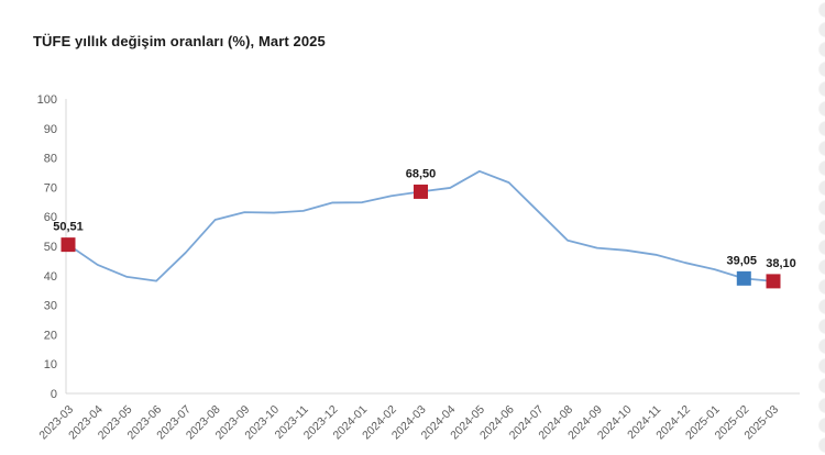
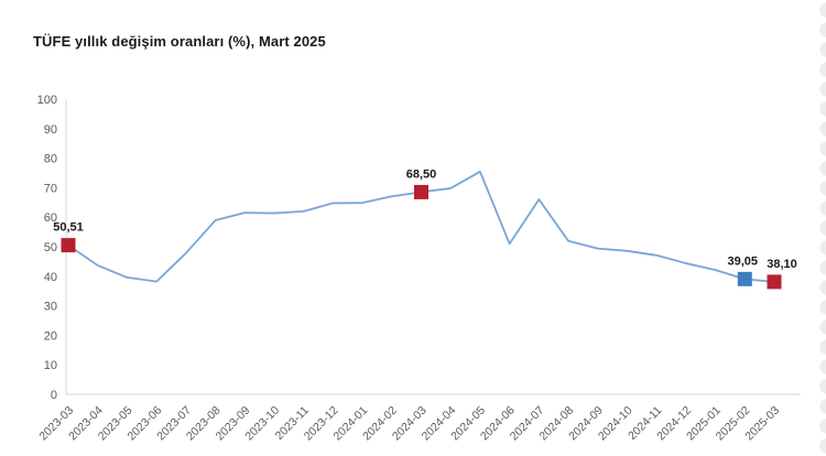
2024-06: 72 -> 51
2024-07: 62 -> 66
